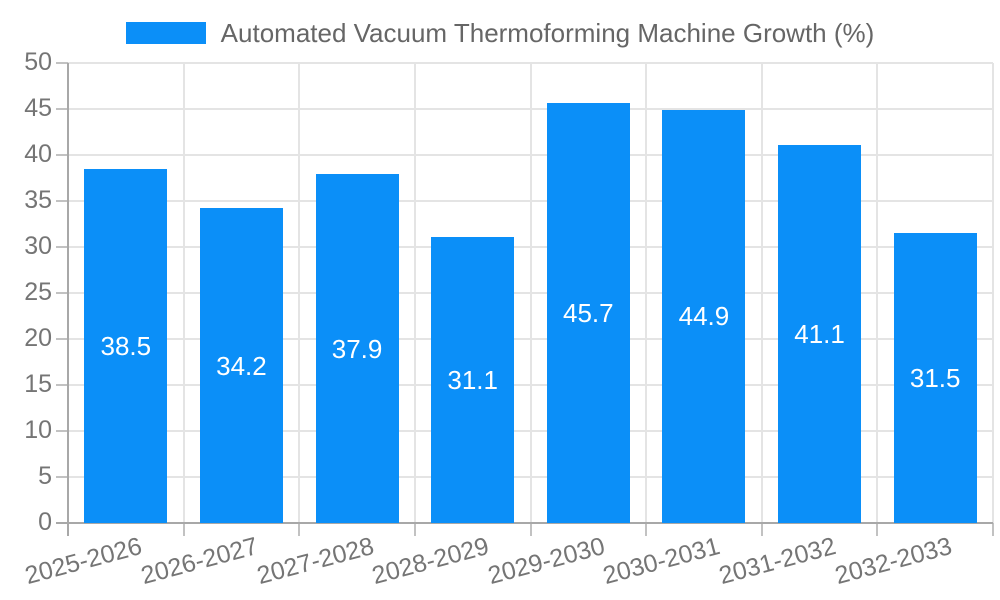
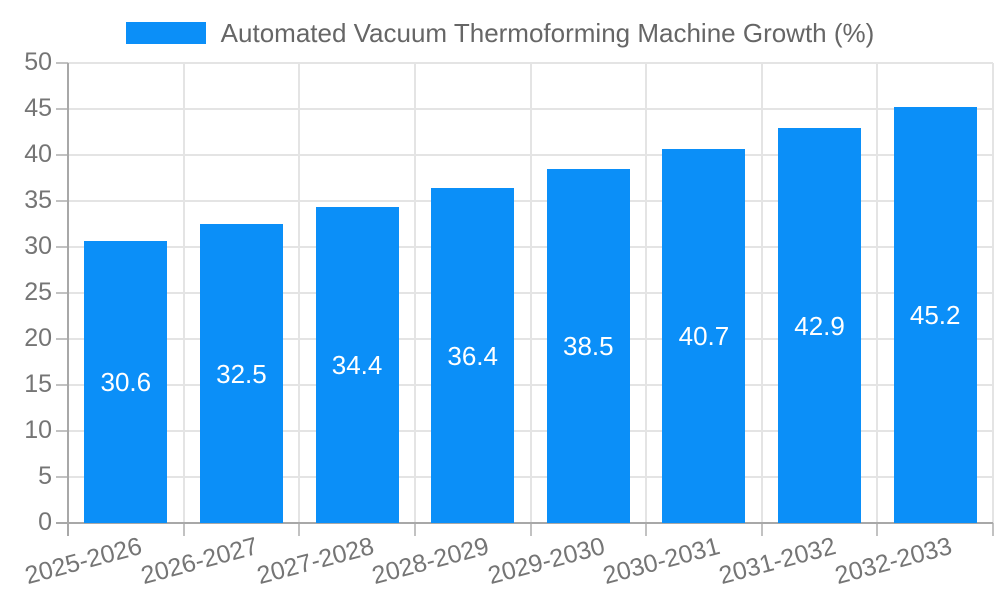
2025-2026: 38.5 -> 30.6
2026-2027: 34.2 -> 32.5
2027-2028: 37.9 -> 34.4
2028-2029: 31.1 -> 36.4
2029-2030: 45.7 -> 38.5
2030-2031: 44.9 -> 40.7
2031-2032: 41.1 -> 42.9
2032-2033: 31.5 -> 45.2
